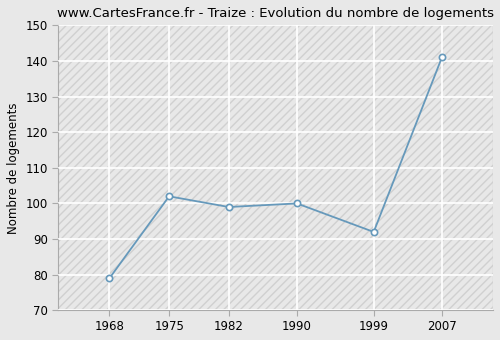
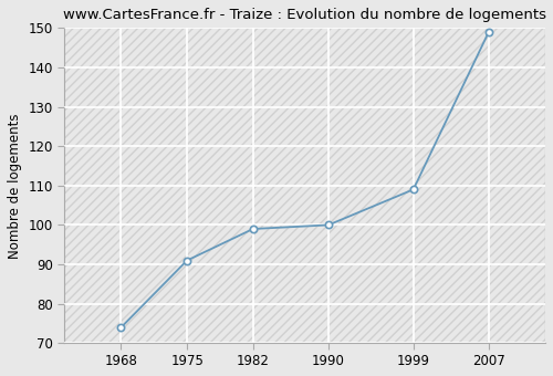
1968: 79 -> 74
1975: 102 -> 91
1999: 92 -> 109
2007: 141 -> 149
